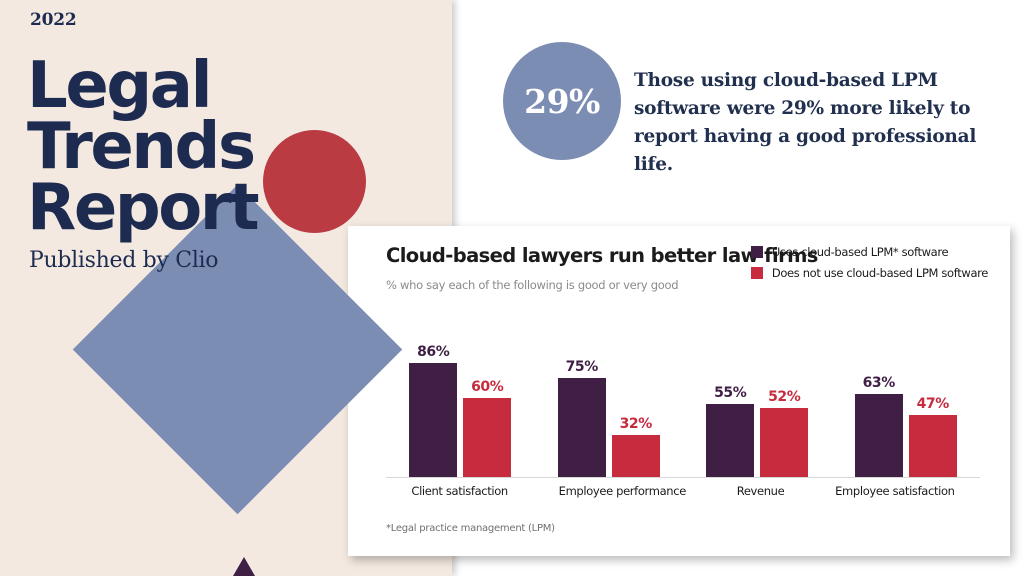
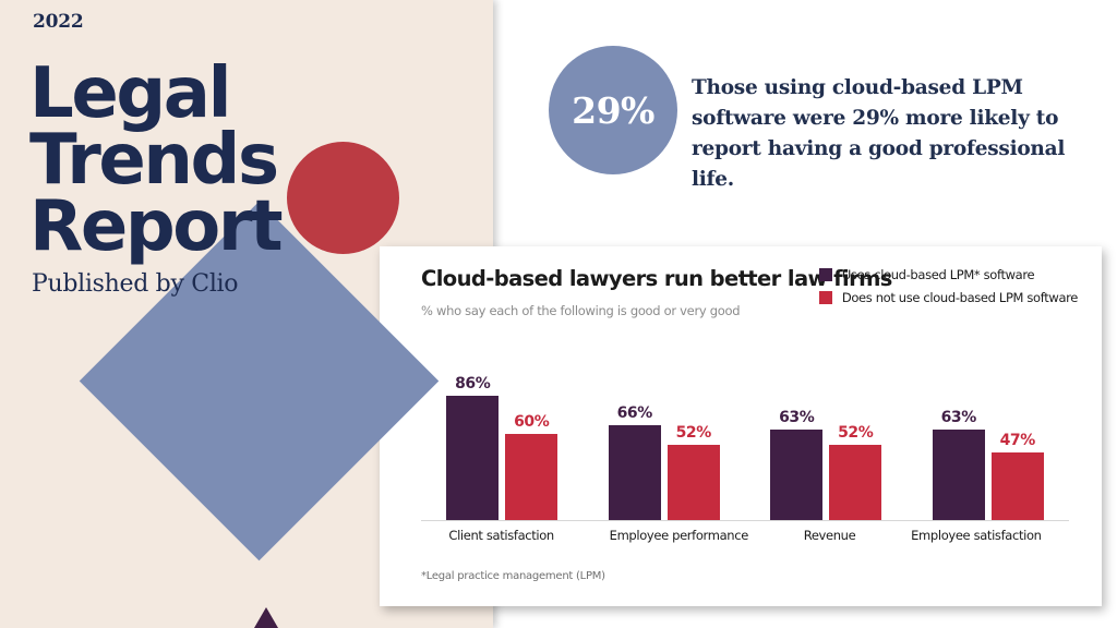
Uses cloud-based LPM* software/Employee performance: 75% -> 66%
Does not use cloud-based LPM software/Employee performance: 32% -> 52%
Uses cloud-based LPM* software/Revenue: 55% -> 63%
